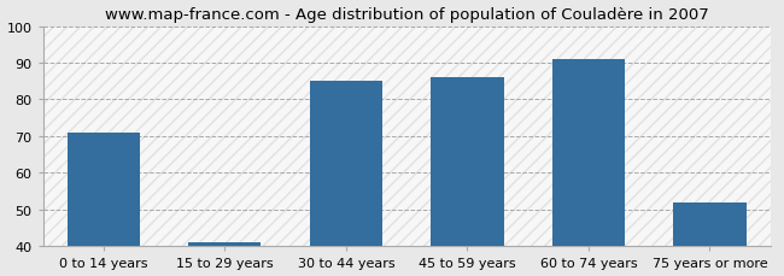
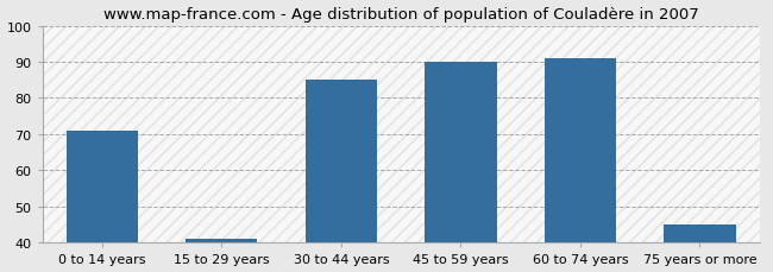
45 to 59 years: 86 -> 90
75 years or more: 52 -> 45
